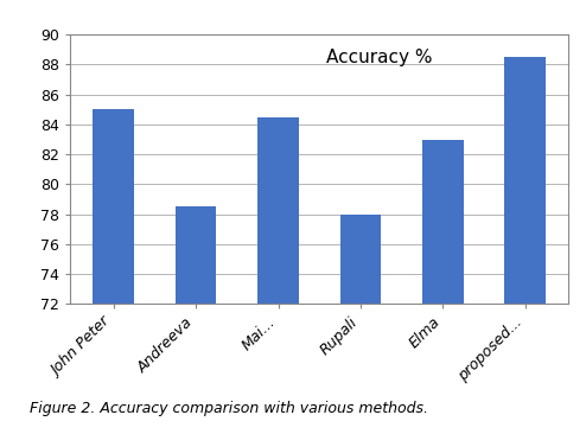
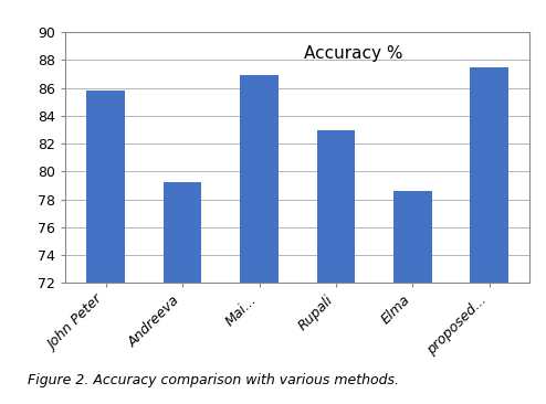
John Peter: 85.0 -> 85.8
Andreeva: 78.5 -> 79.2
Mai...: 84.5 -> 86.9
Rupali: 78.0 -> 83.0
Elma: 83.0 -> 78.6
proposed...: 88.5 -> 87.5
